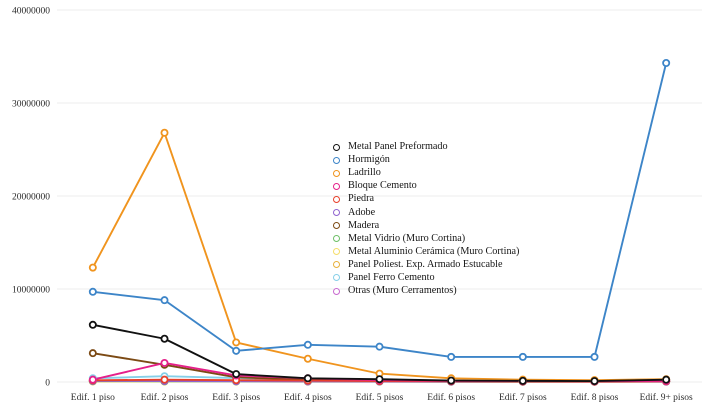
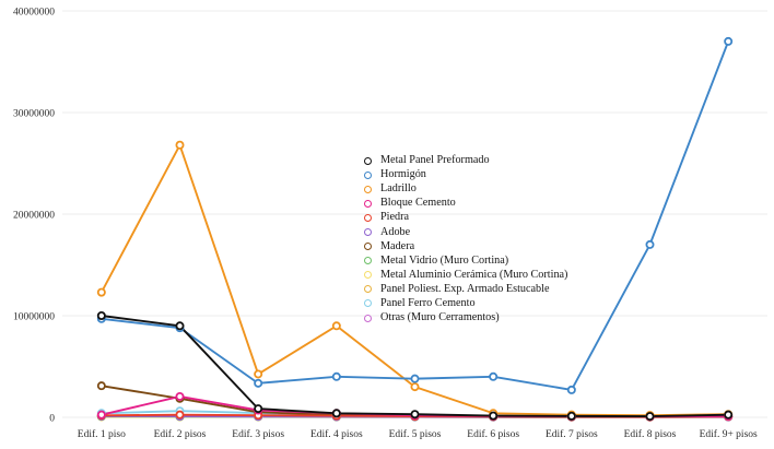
Metal Panel Preformado/Edif. 1 piso: 6000000 -> 10000000
Metal Panel Preformado/Edif. 2 pisos: 5000000 -> 9000000
Ladrillo/Edif. 4 pisos: 2000000 -> 9000000
Ladrillo/Edif. 5 pisos: 1000000 -> 3000000
Hormigón/Edif. 6 pisos: 3000000 -> 4000000
Hormigón/Edif. 8 pisos: 3000000 -> 17000000
Hormigón/Edif. 9+ pisos: 34000000 -> 37000000
